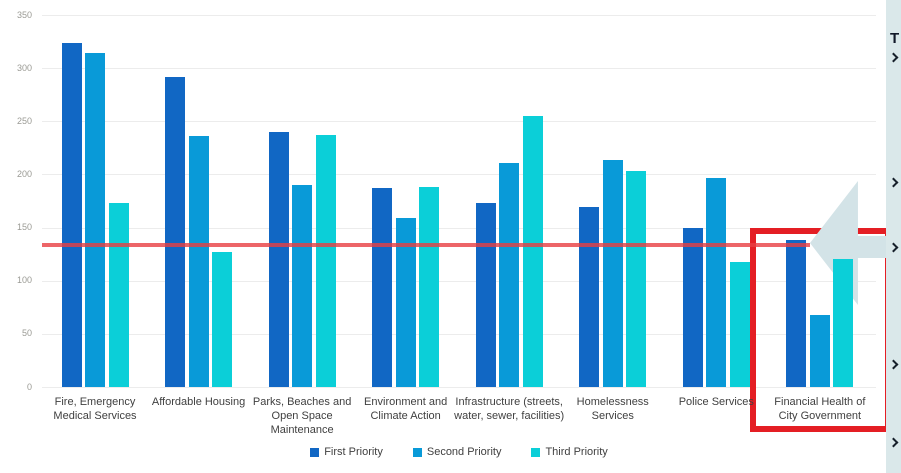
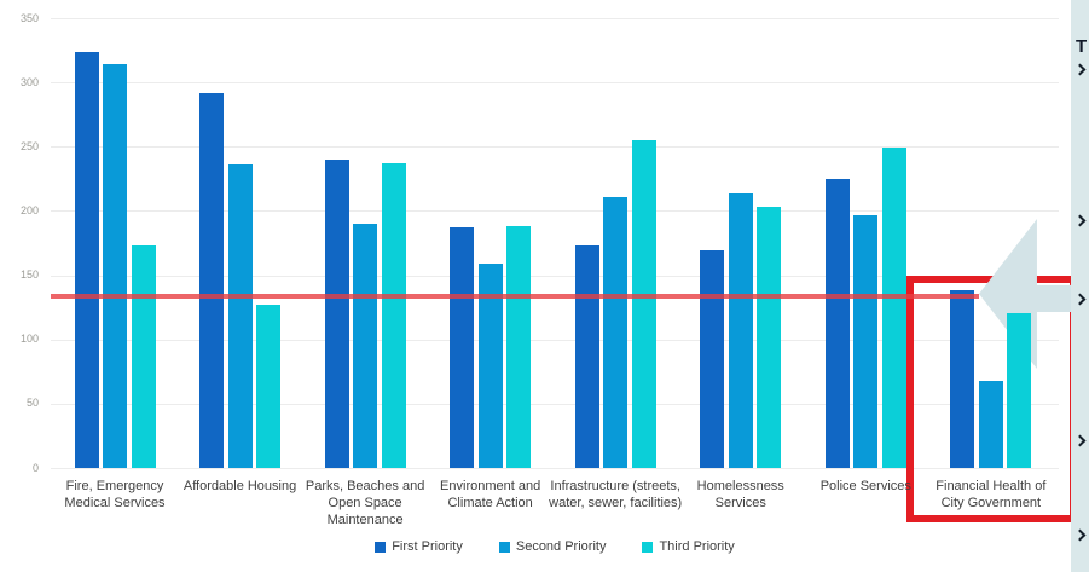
First Priority/Police Services: 150 -> 225
Third Priority/Police Services: 118 -> 249
